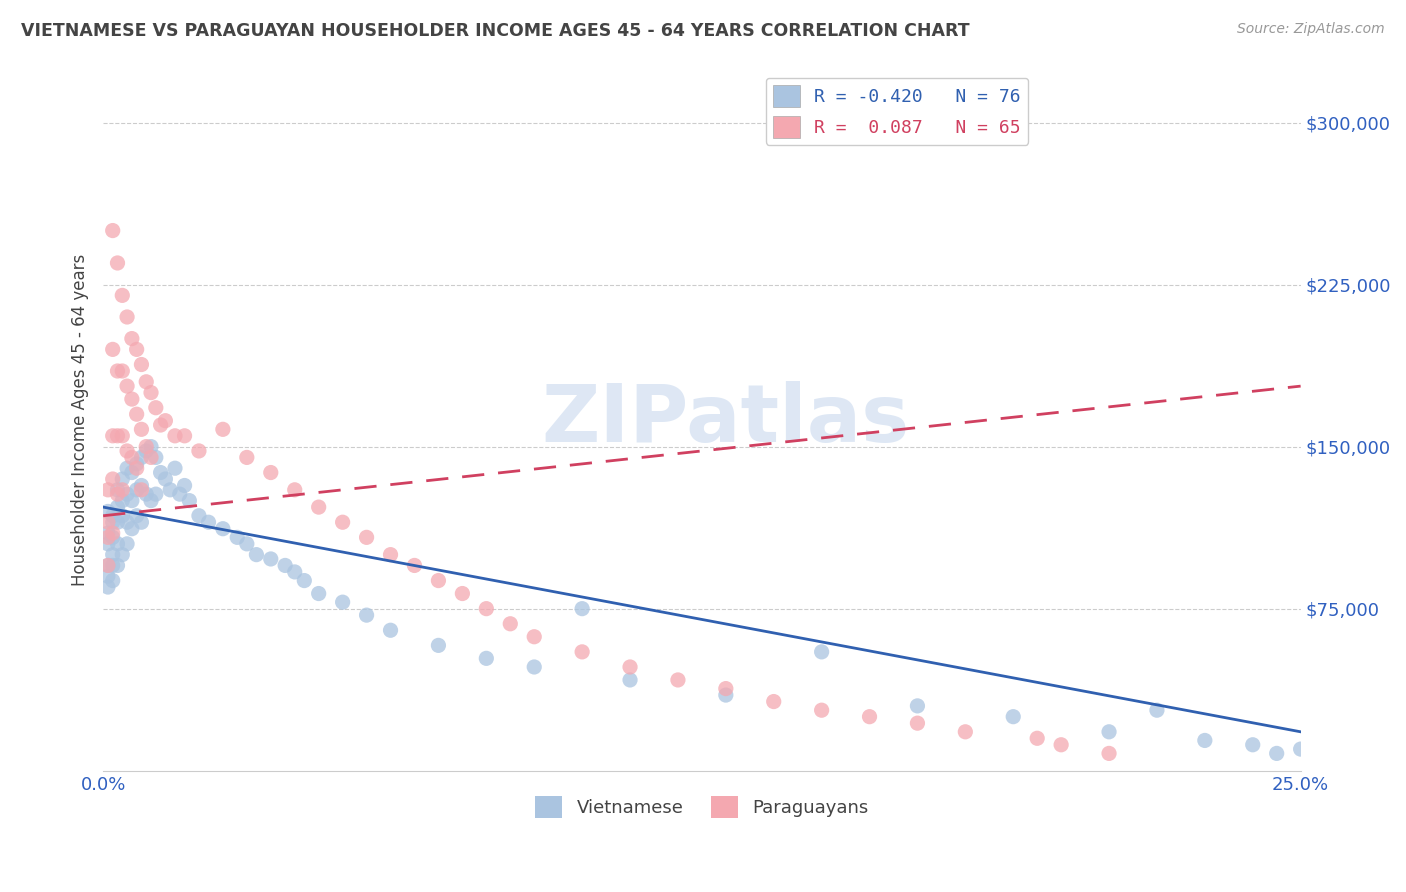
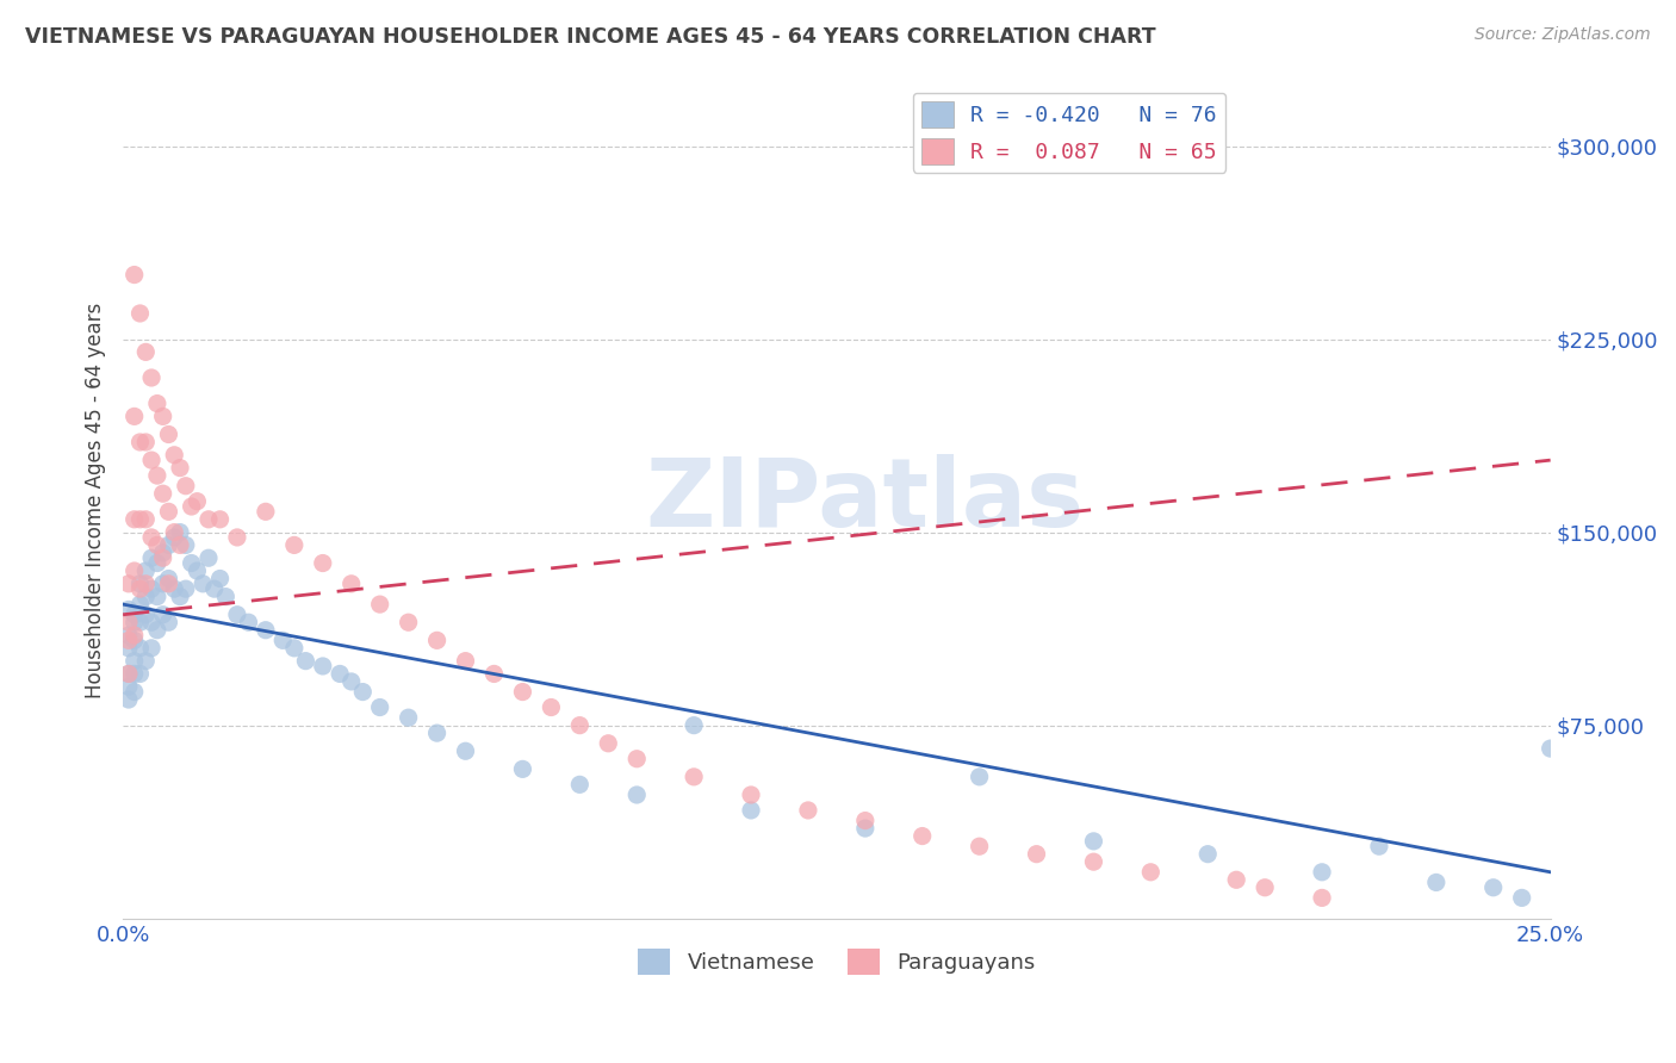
Vietnamese/25.0%: $10,000 -> $66,000
